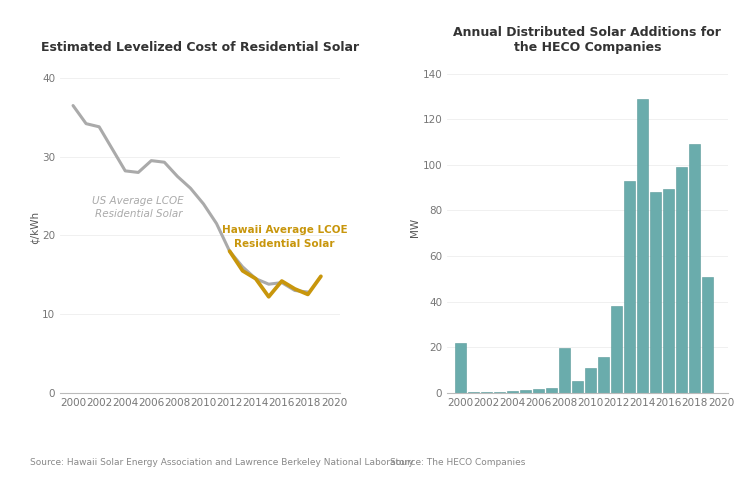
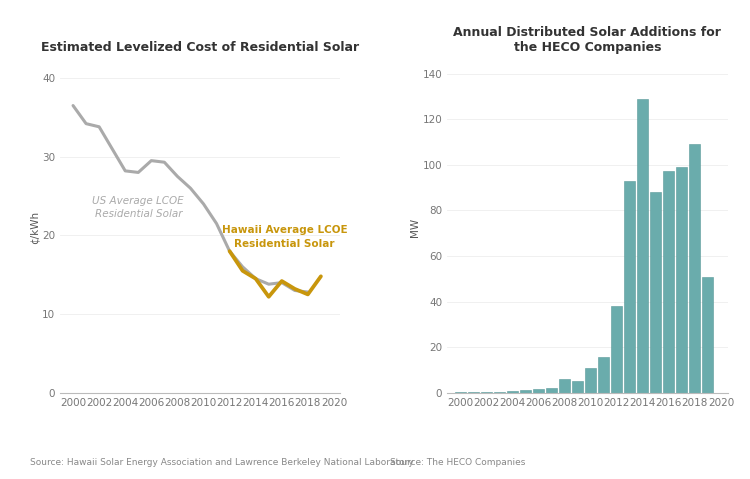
Annual Distributed Solar Additions for the HECO Companies/2000: 22.0 -> 0.2
Annual Distributed Solar Additions for the HECO Companies/2008: 19.5 -> 6.0
Annual Distributed Solar Additions for the HECO Companies/2016: 89.5 -> 97.5
